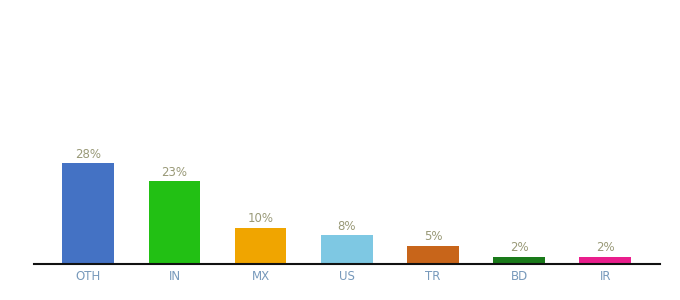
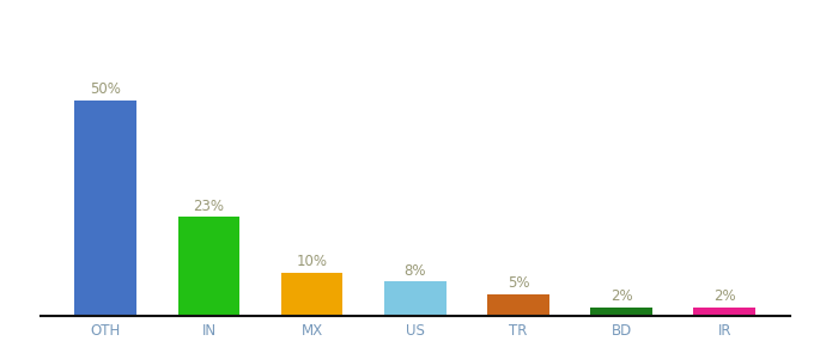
OTH: 28% -> 50%
